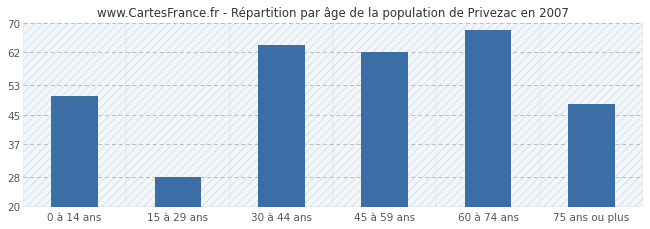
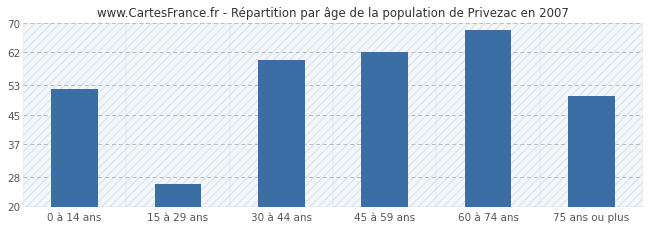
0 à 14 ans: 50 -> 52
15 à 29 ans: 28 -> 26
30 à 44 ans: 64 -> 60
75 ans ou plus: 48 -> 50
